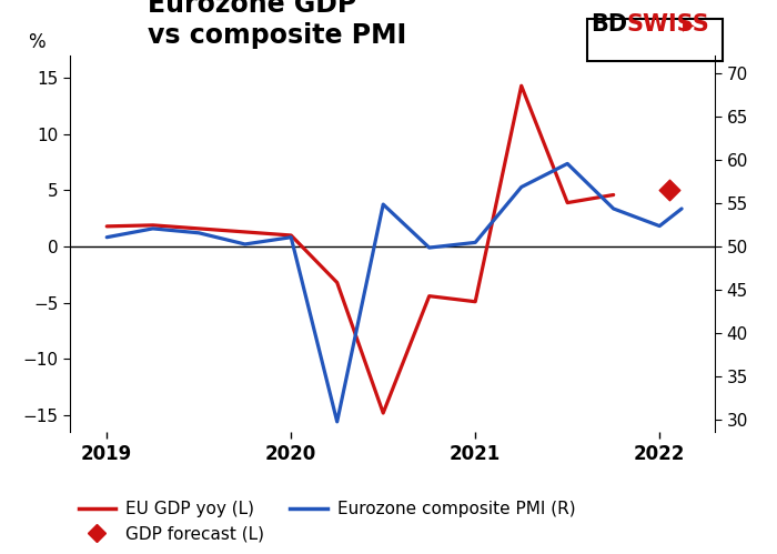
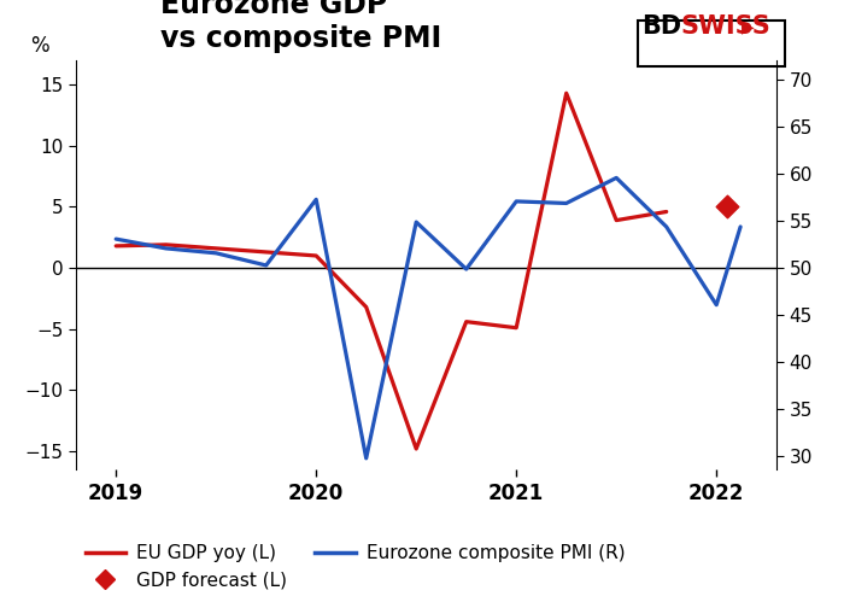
Eurozone composite PMI (R)/2019: 51.0 -> 53.0
Eurozone composite PMI (R)/2020: 51.0 -> 57.2
Eurozone composite PMI (R)/2021: 50.4 -> 57.0
Eurozone composite PMI (R)/2022: 52.3 -> 46.0
